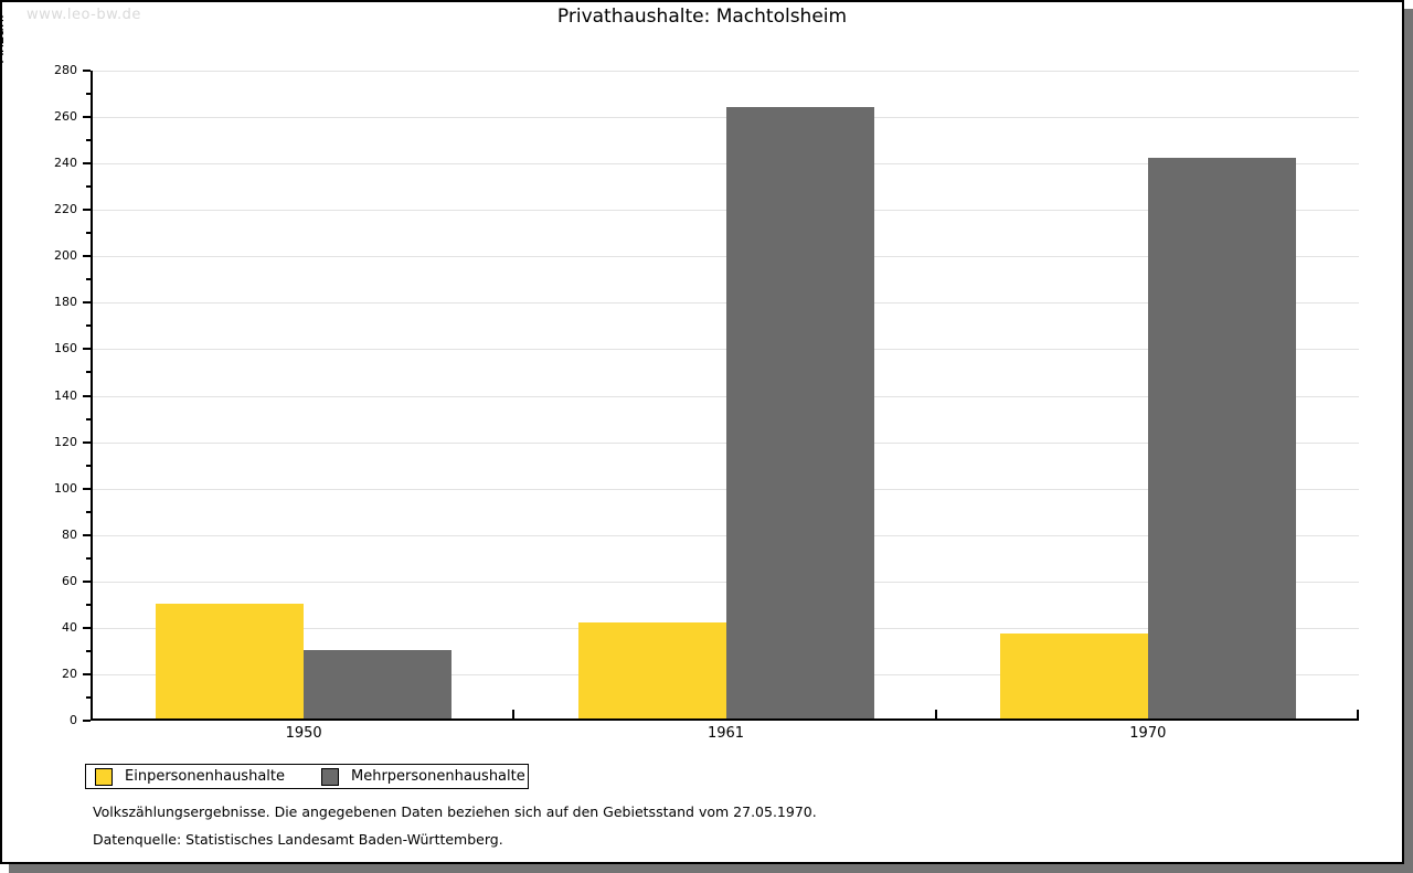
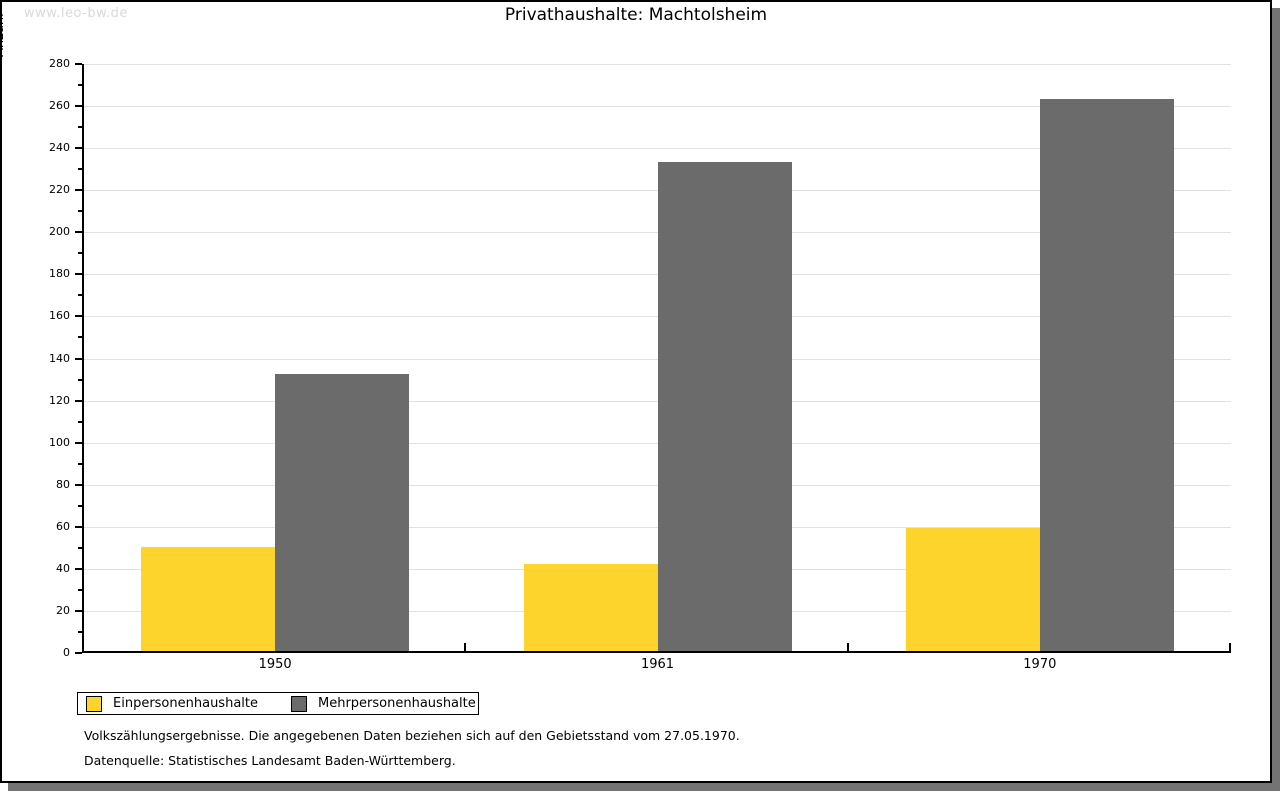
Mehrpersonenhaushalte/1950: 30 -> 132
Mehrpersonenhaushalte/1961: 264 -> 233
Einpersonenhaushalte/1970: 37 -> 59
Mehrpersonenhaushalte/1970: 242 -> 263
